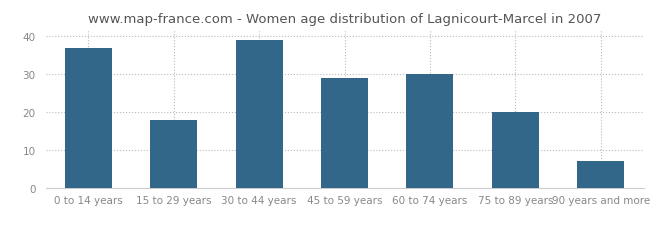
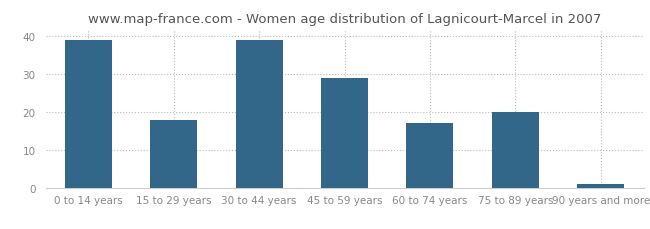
0 to 14 years: 37 -> 39
60 to 74 years: 30 -> 17
90 years and more: 7 -> 1
